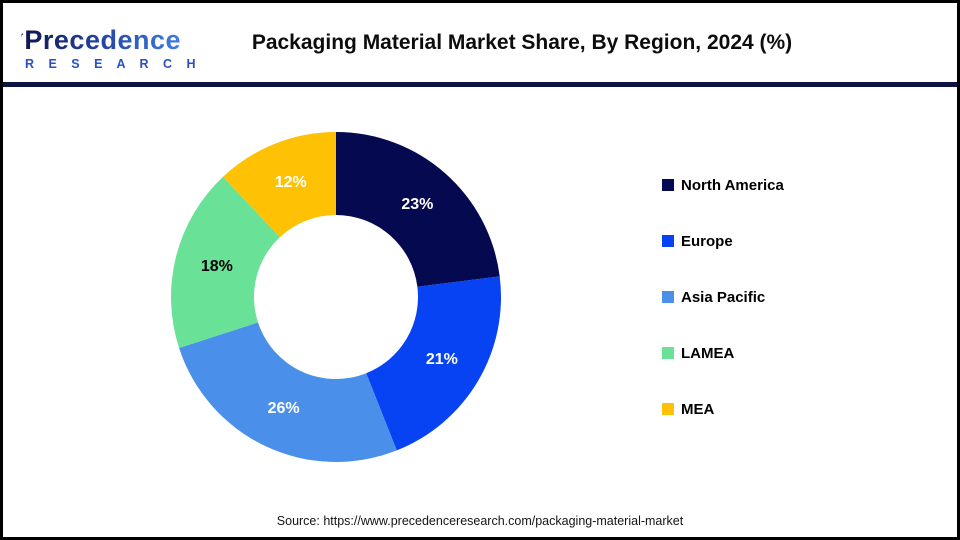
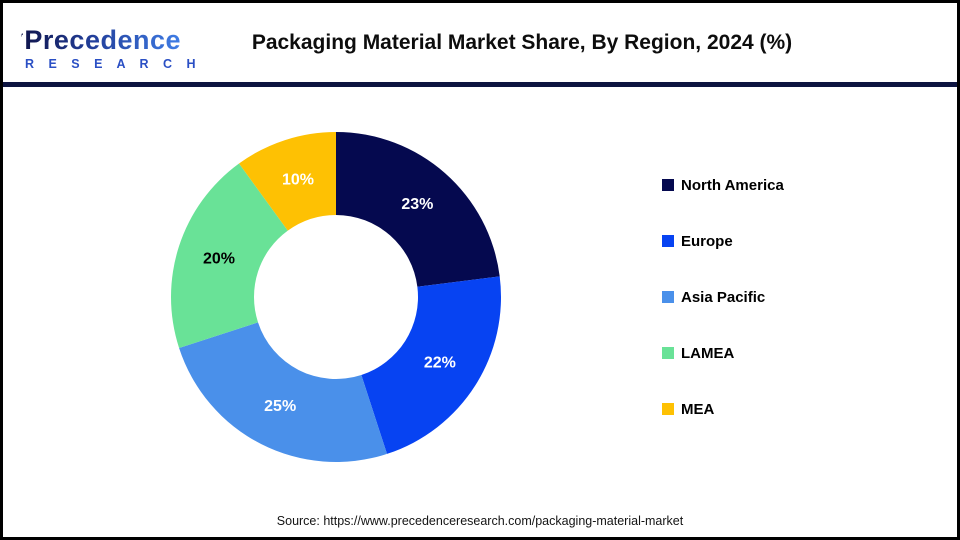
Europe: 21% -> 22%
Asia Pacific: 26% -> 25%
LAMEA: 18% -> 20%
MEA: 12% -> 10%
